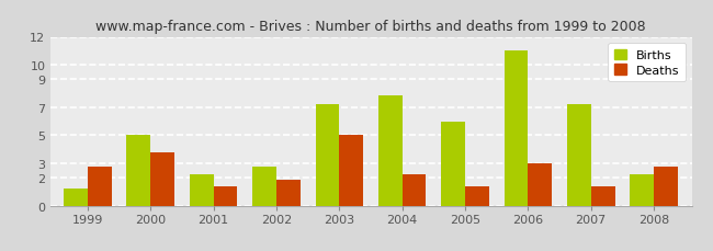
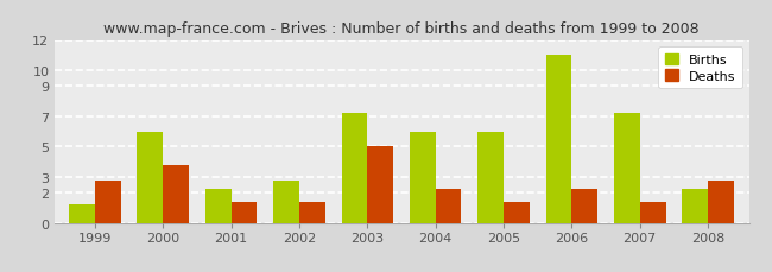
Births/2000: 5.0 -> 6.0
Deaths/2002: 1.8 -> 1.4
Births/2004: 7.8 -> 6.0
Deaths/2006: 3.0 -> 2.2
